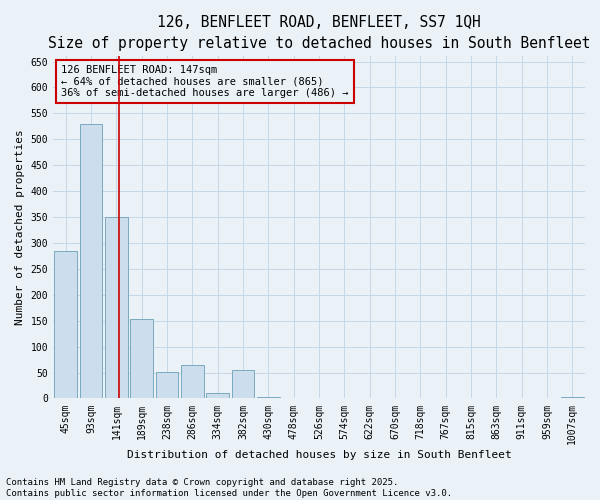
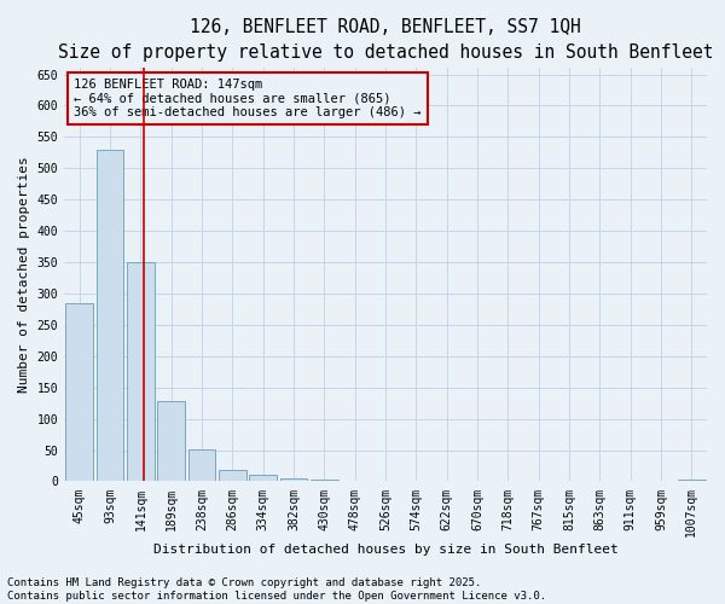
189sqm: 154 -> 128
286sqm: 64 -> 19
382sqm: 54 -> 4
